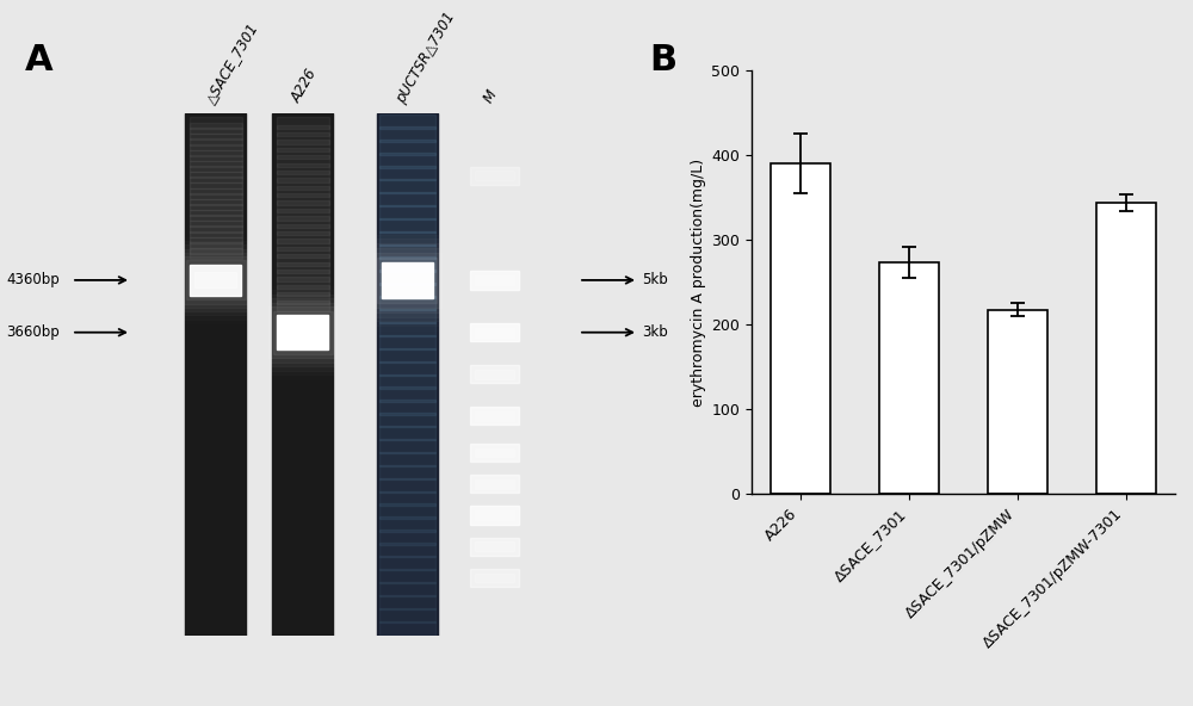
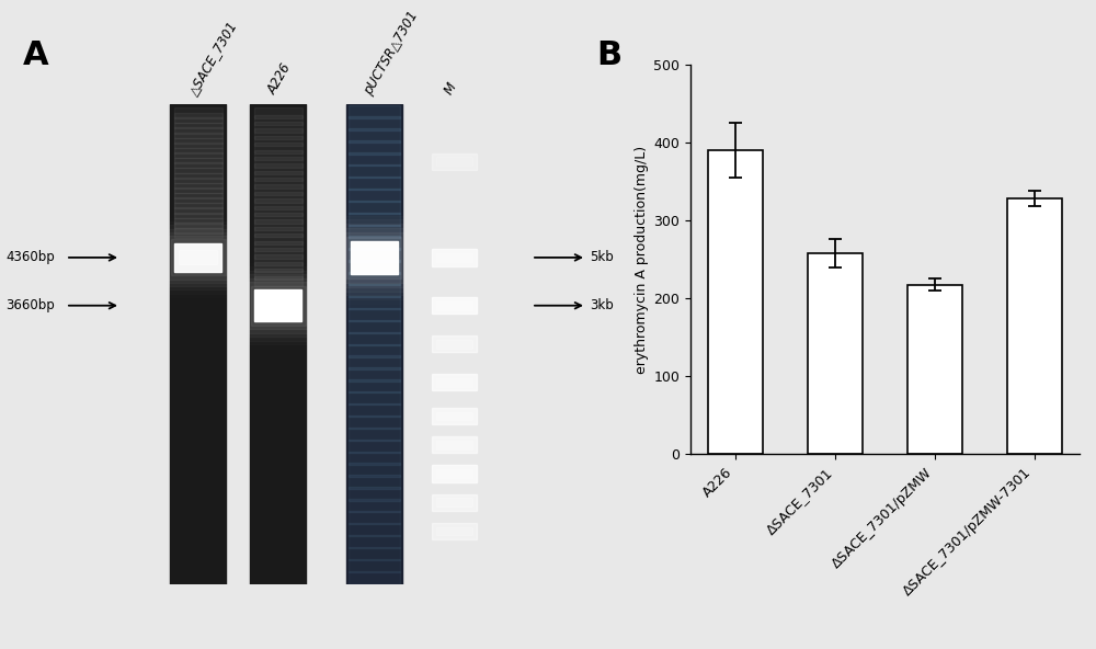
ΔSACE_7301: 274 -> 258
ΔSACE_7301/pZMW-7301: 344 -> 328
